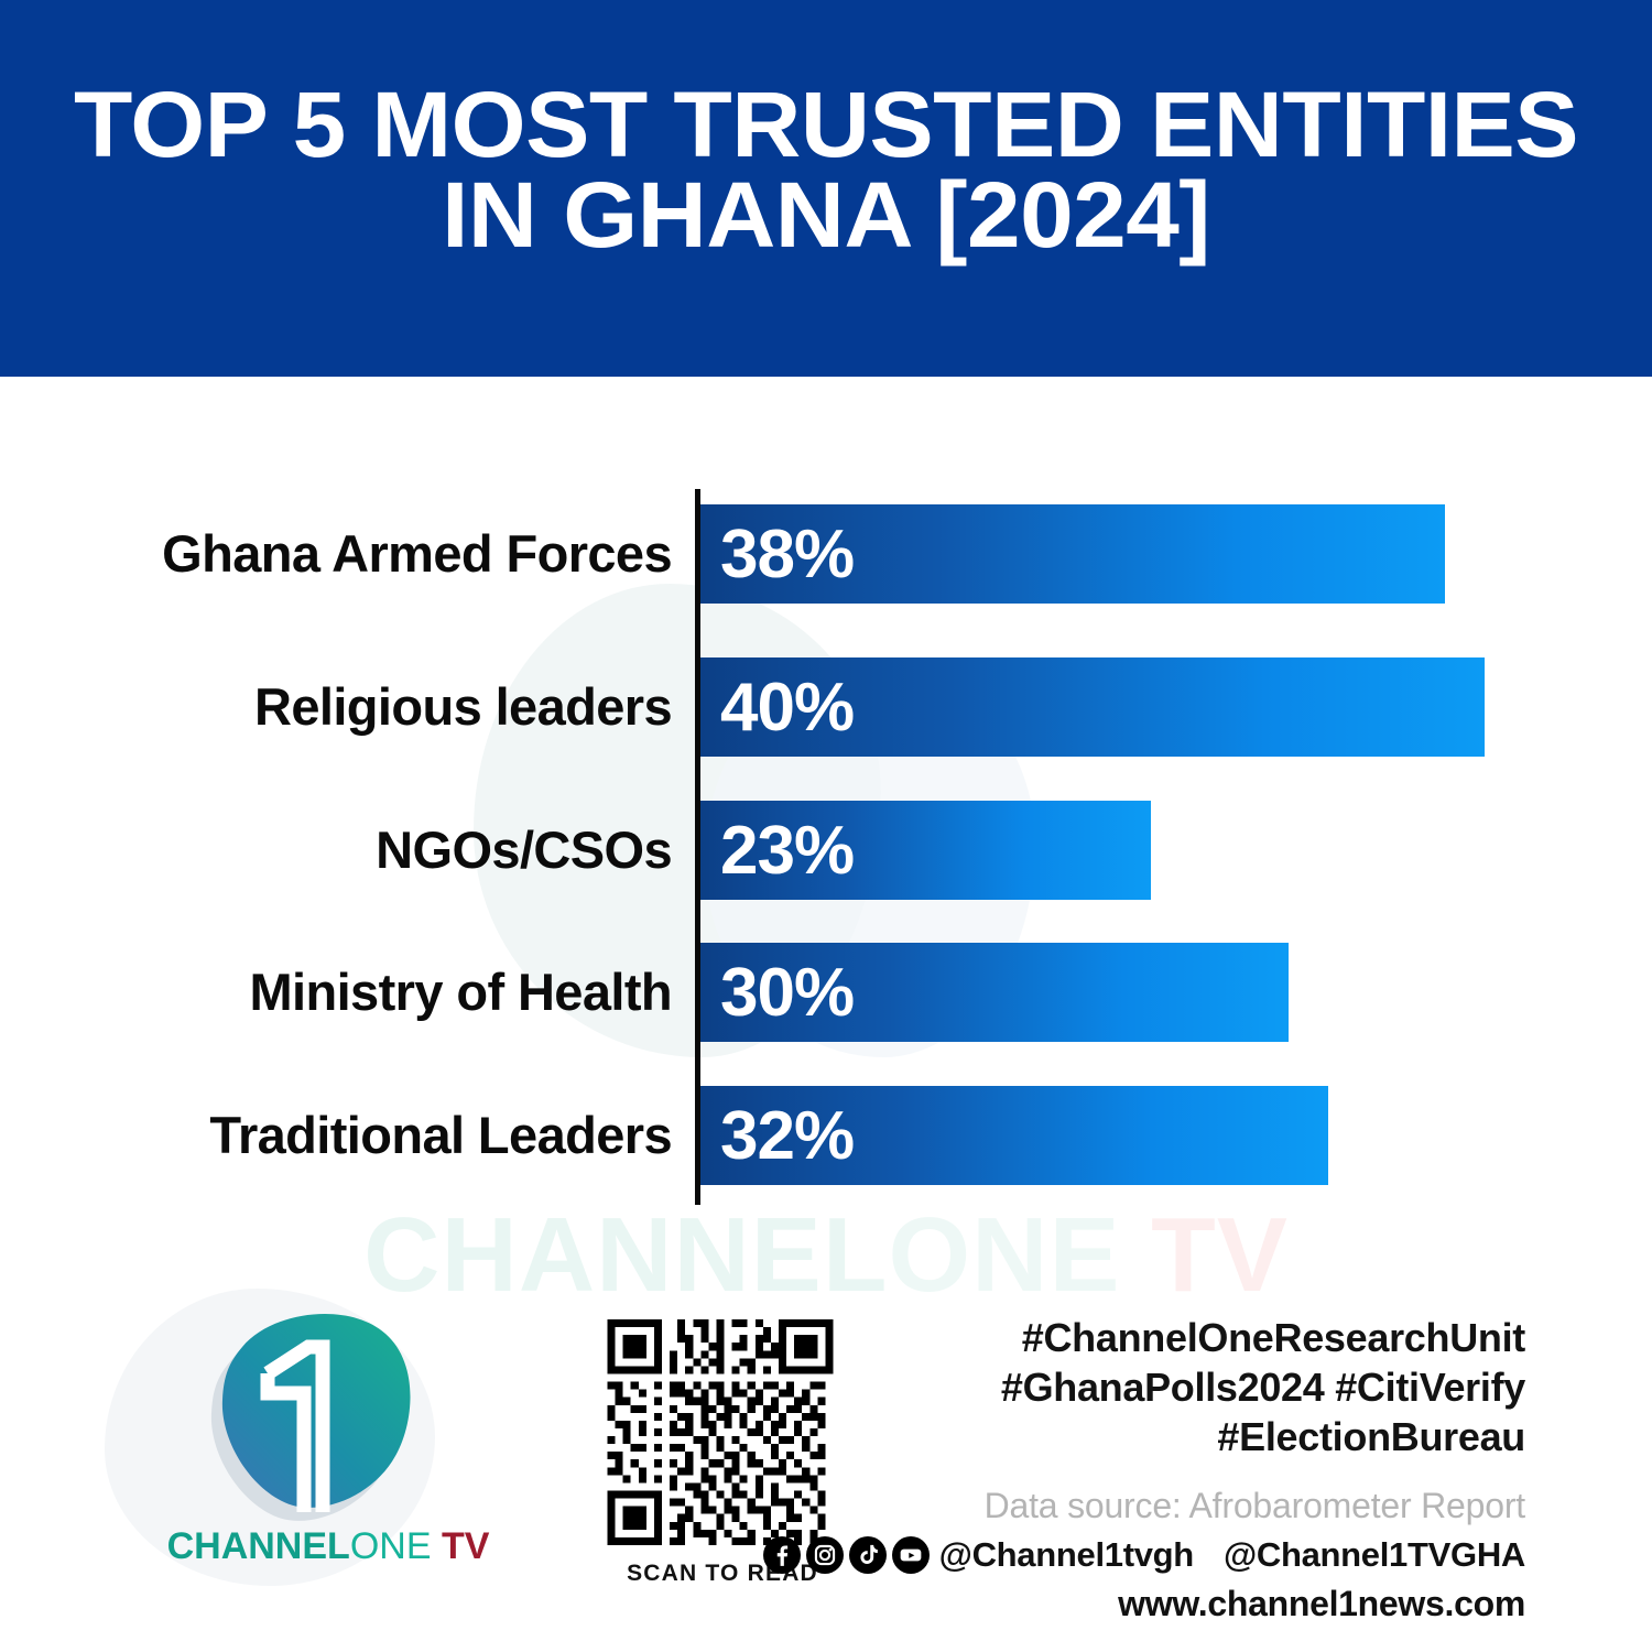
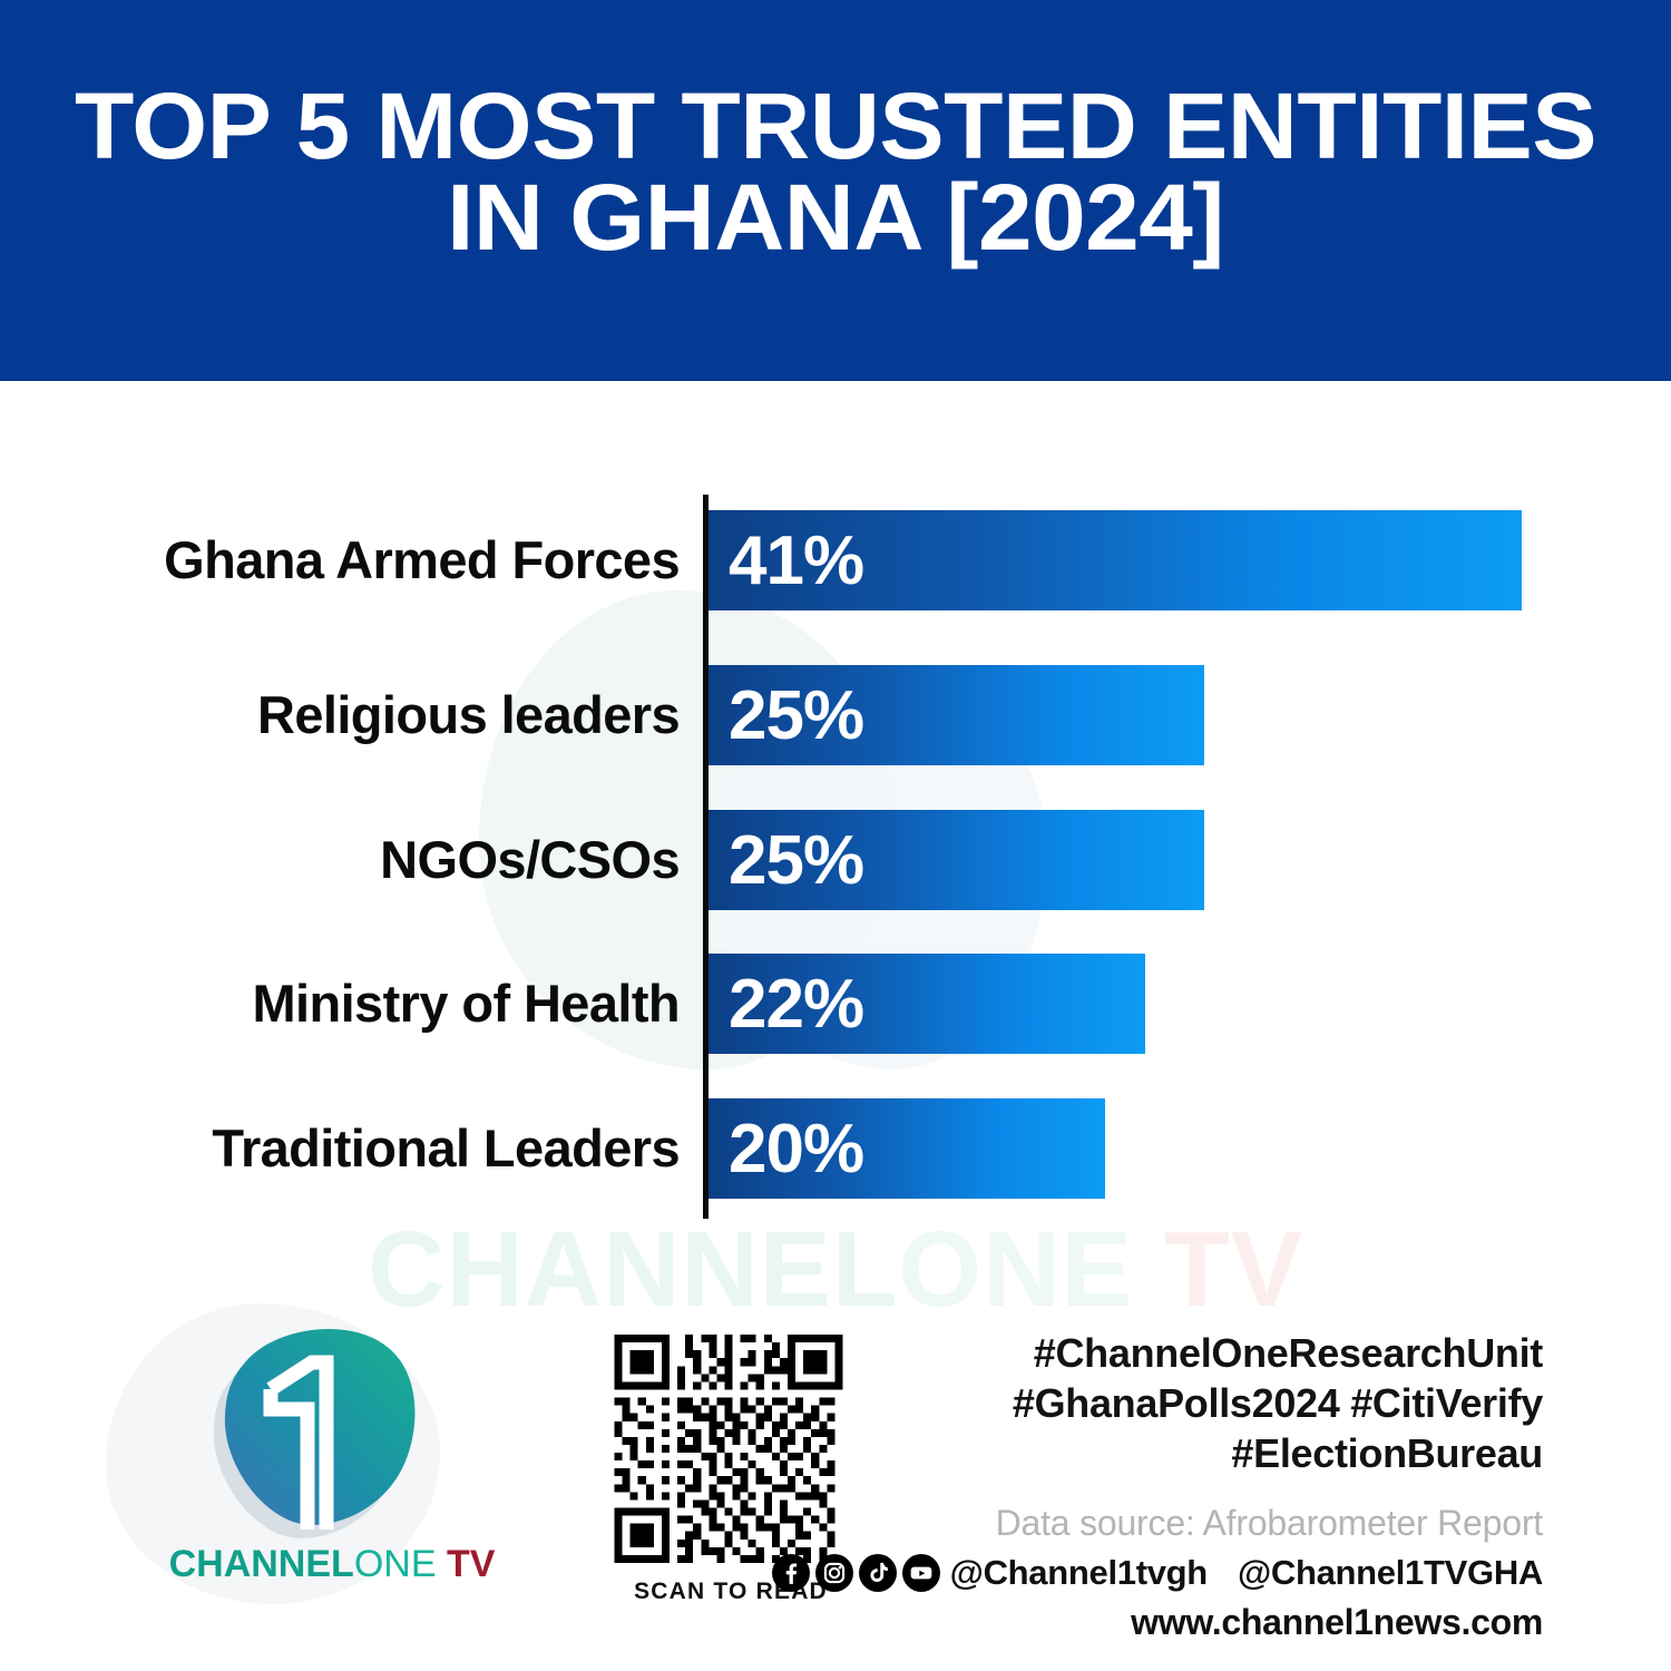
Ghana Armed Forces: 38% -> 41%
Religious leaders: 40% -> 25%
NGOs/CSOs: 23% -> 25%
Ministry of Health: 30% -> 22%
Traditional Leaders: 32% -> 20%
